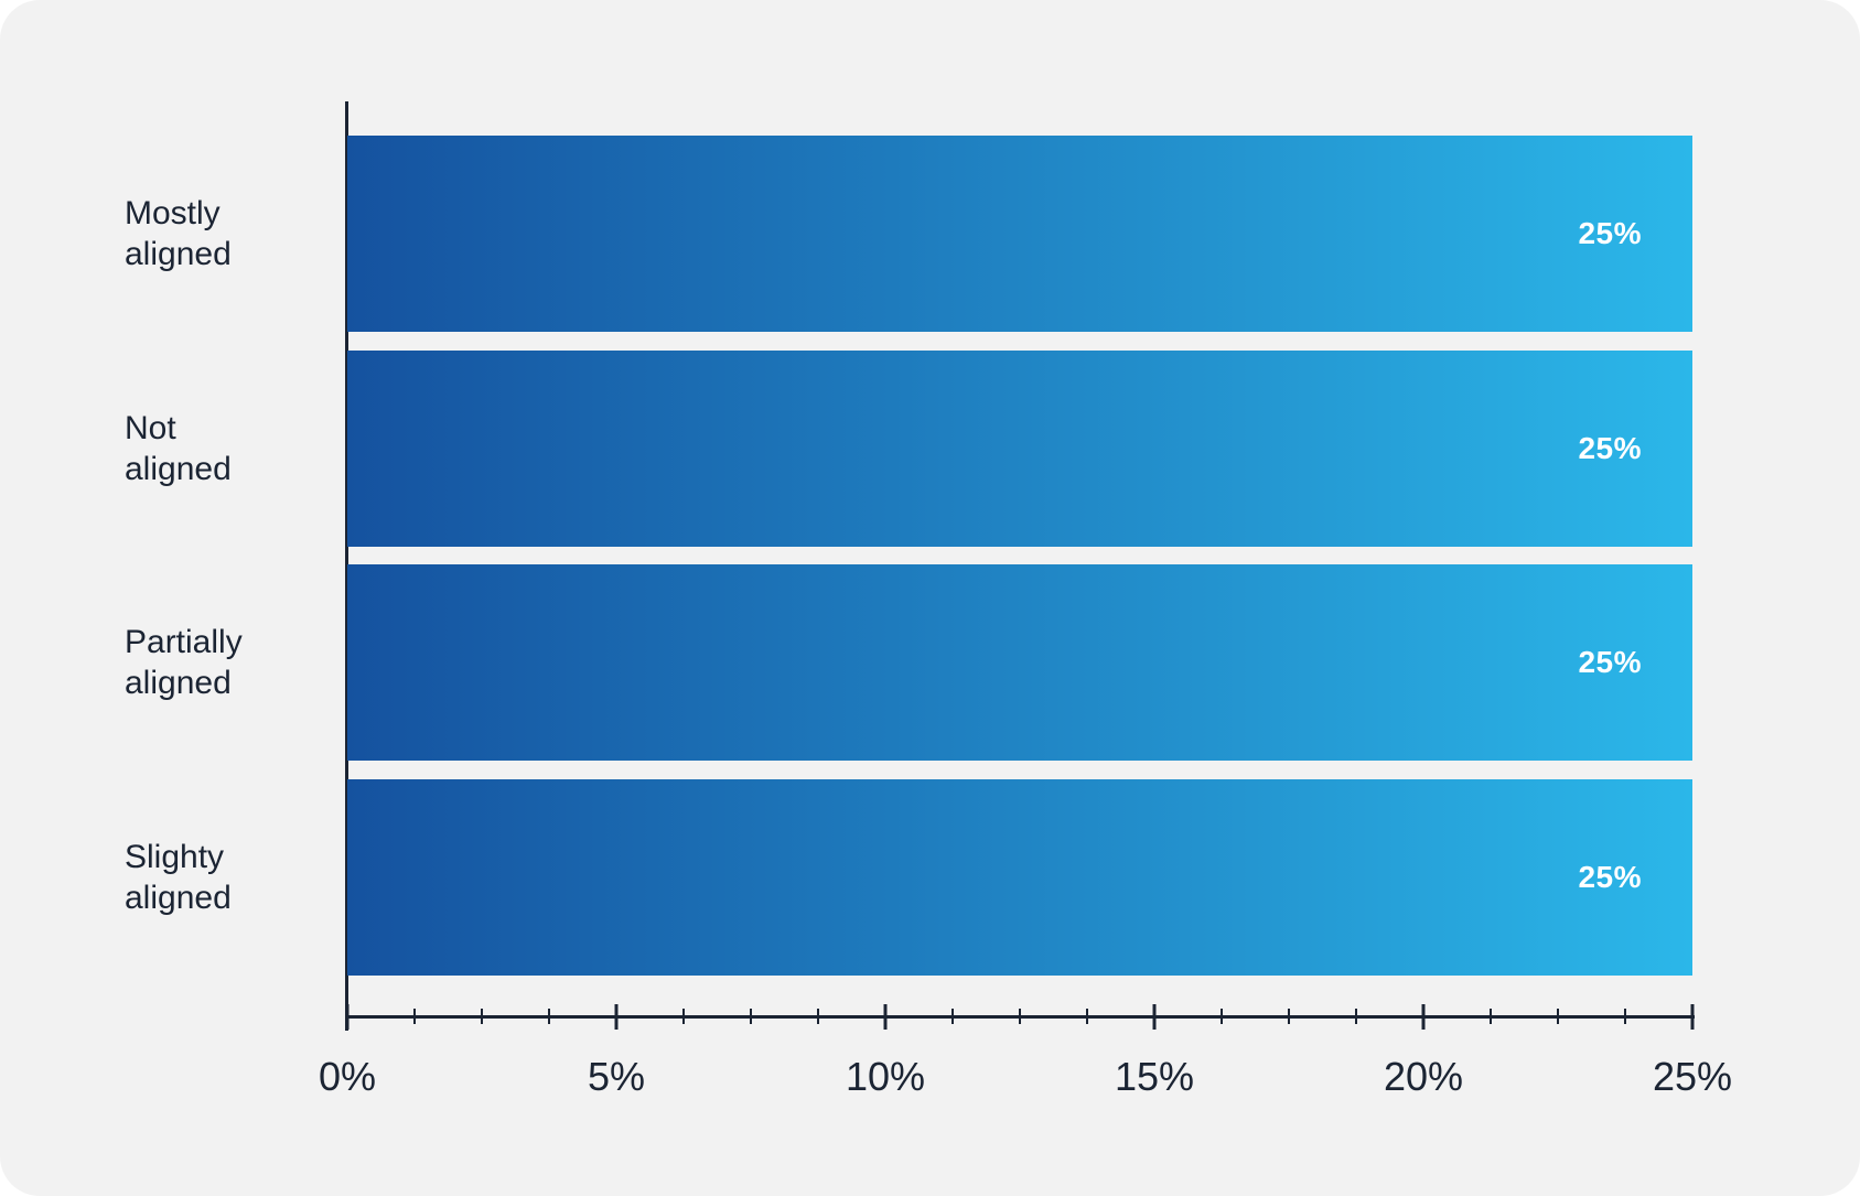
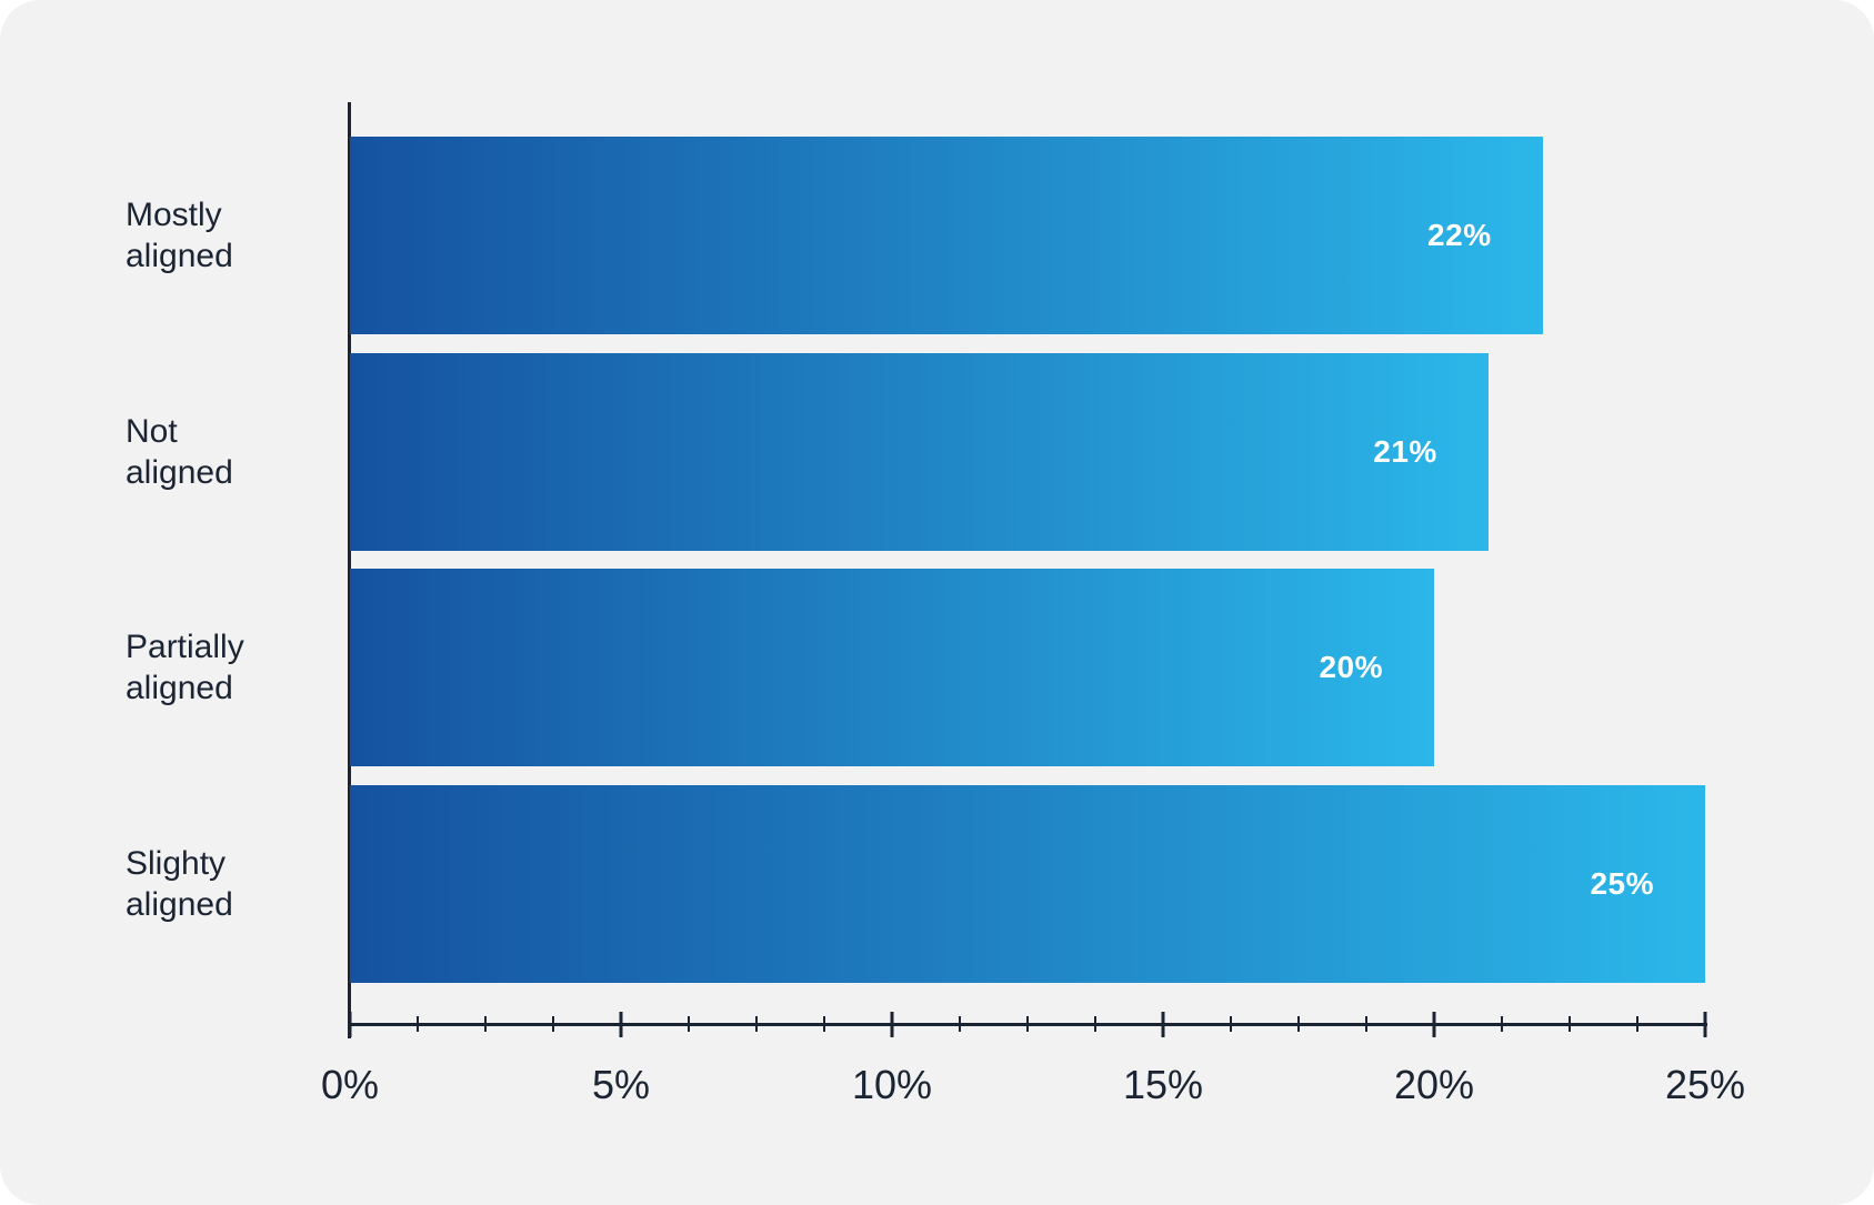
Mostly aligned: 25% -> 22%
Not aligned: 25% -> 21%
Partially aligned: 25% -> 20%
